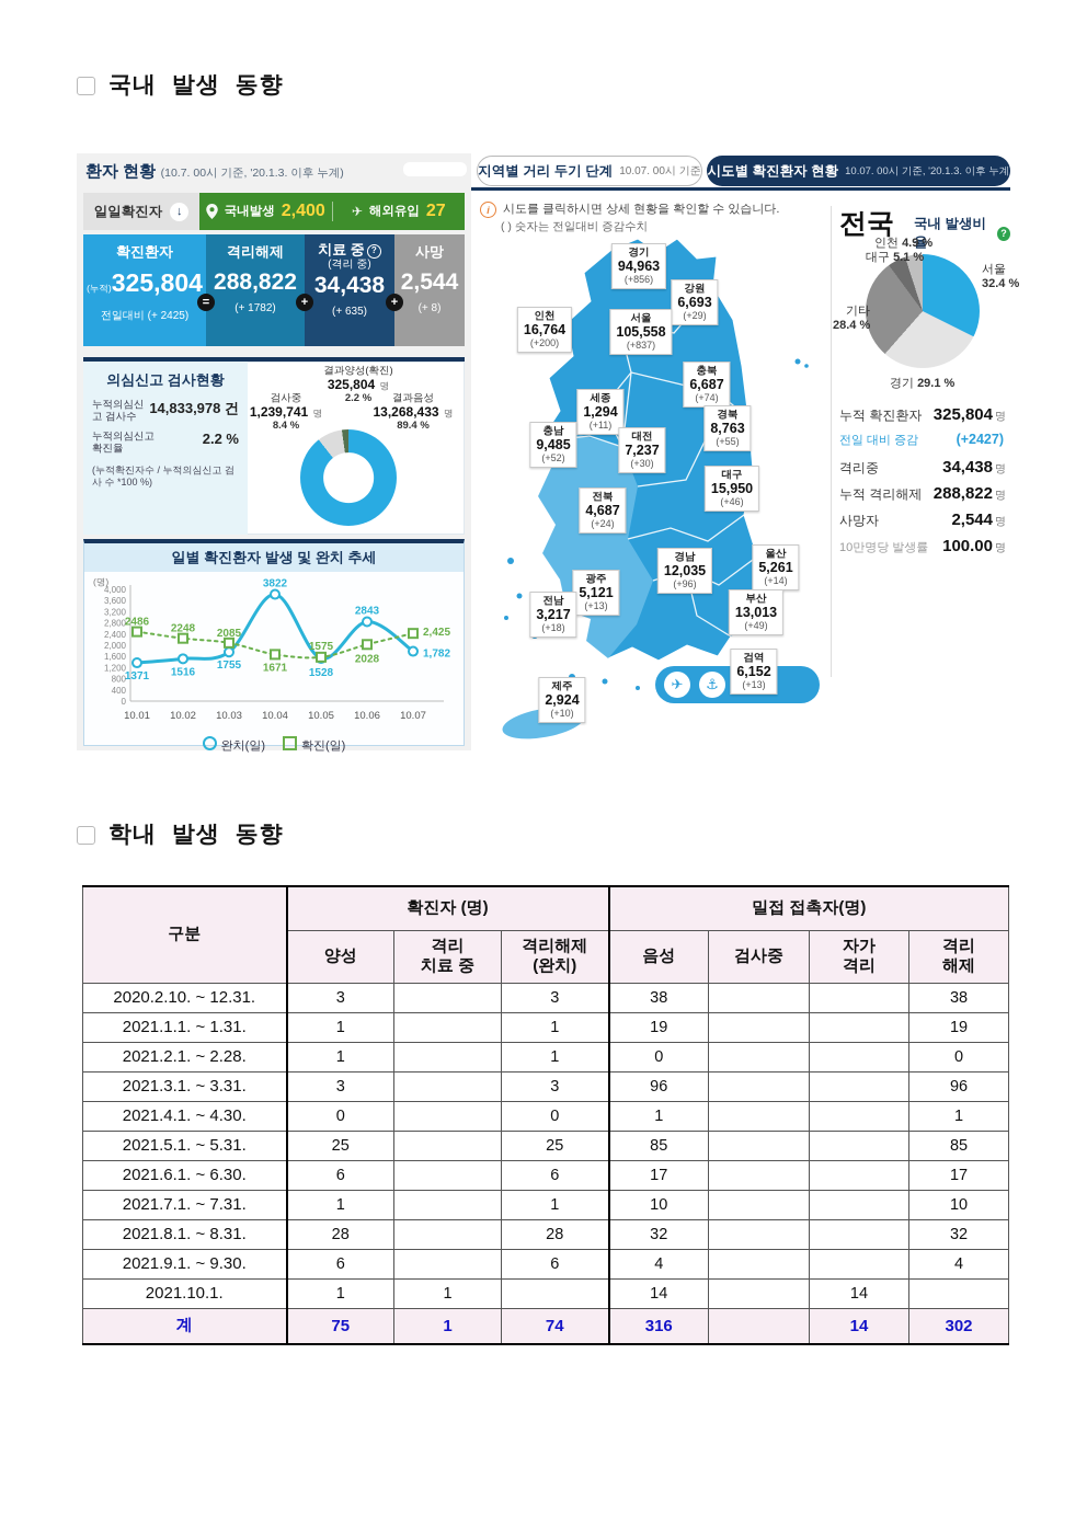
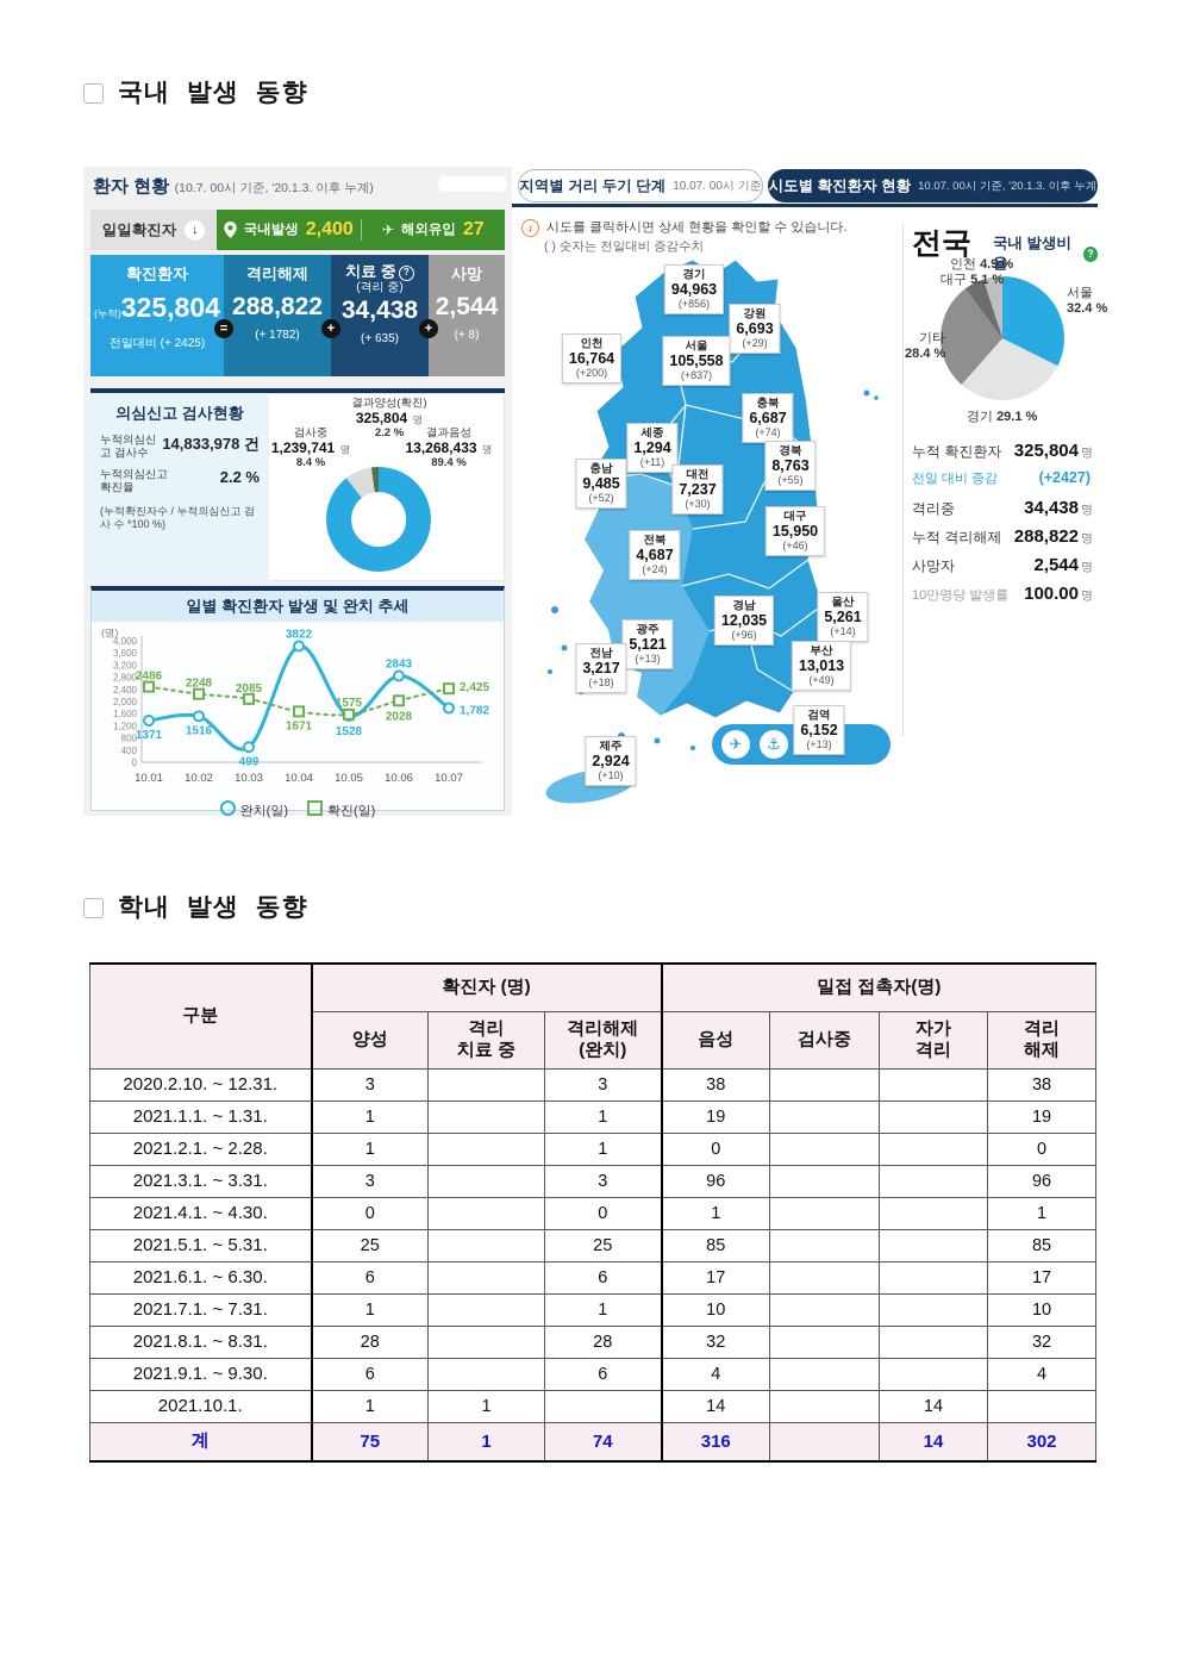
완치(일)/10.03: 1755 -> 499
